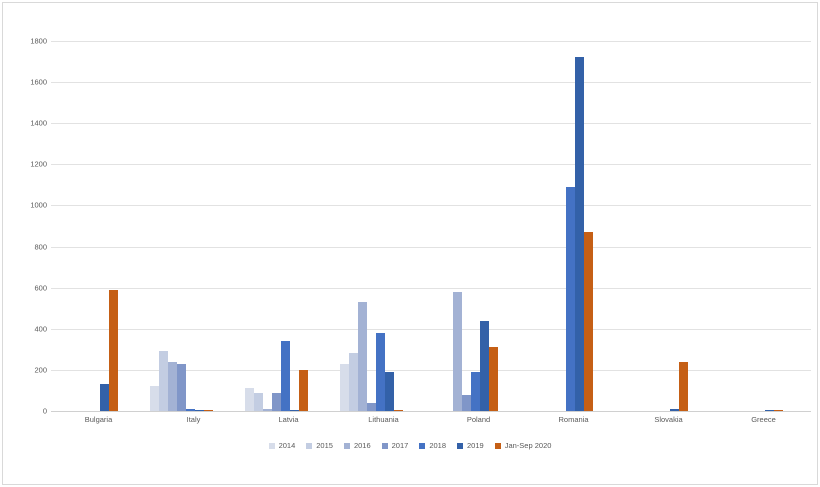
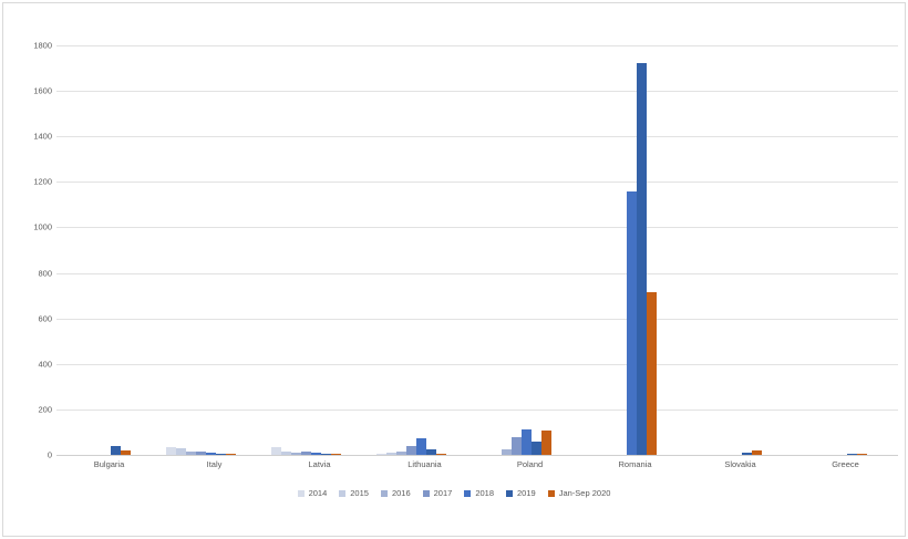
2019/Bulgaria: 130 -> 40
Jan-Sep 2020/Bulgaria: 590 -> 20
2014/Italy: 120 -> 30
2015/Italy: 290 -> 30
2016/Italy: 240 -> 20
2017/Italy: 230 -> 10
2014/Latvia: 110 -> 30
2015/Latvia: 90 -> 20
2017/Latvia: 90 -> 10
2018/Latvia: 340 -> 10
Jan-Sep 2020/Latvia: 200 -> 10
2014/Lithuania: 230 -> 10
2015/Lithuania: 280 -> 10
2016/Lithuania: 530 -> 20
2018/Lithuania: 380 -> 80
2019/Lithuania: 190 -> 20
2016/Poland: 580 -> 20
2018/Poland: 190 -> 110
2019/Poland: 440 -> 60
Jan-Sep 2020/Poland: 310 -> 100
2018/Romania: 1090 -> 1160
Jan-Sep 2020/Romania: 870 -> 720
Jan-Sep 2020/Slovakia: 240 -> 20
